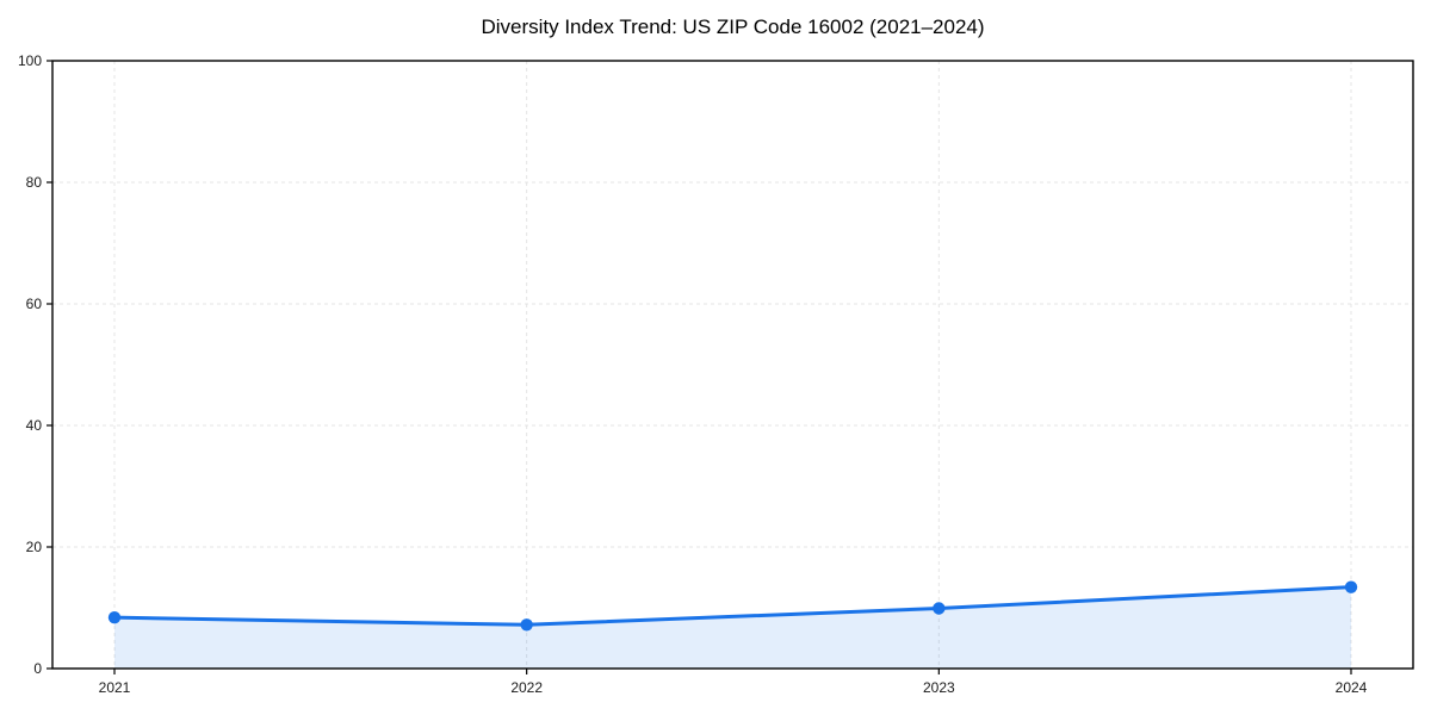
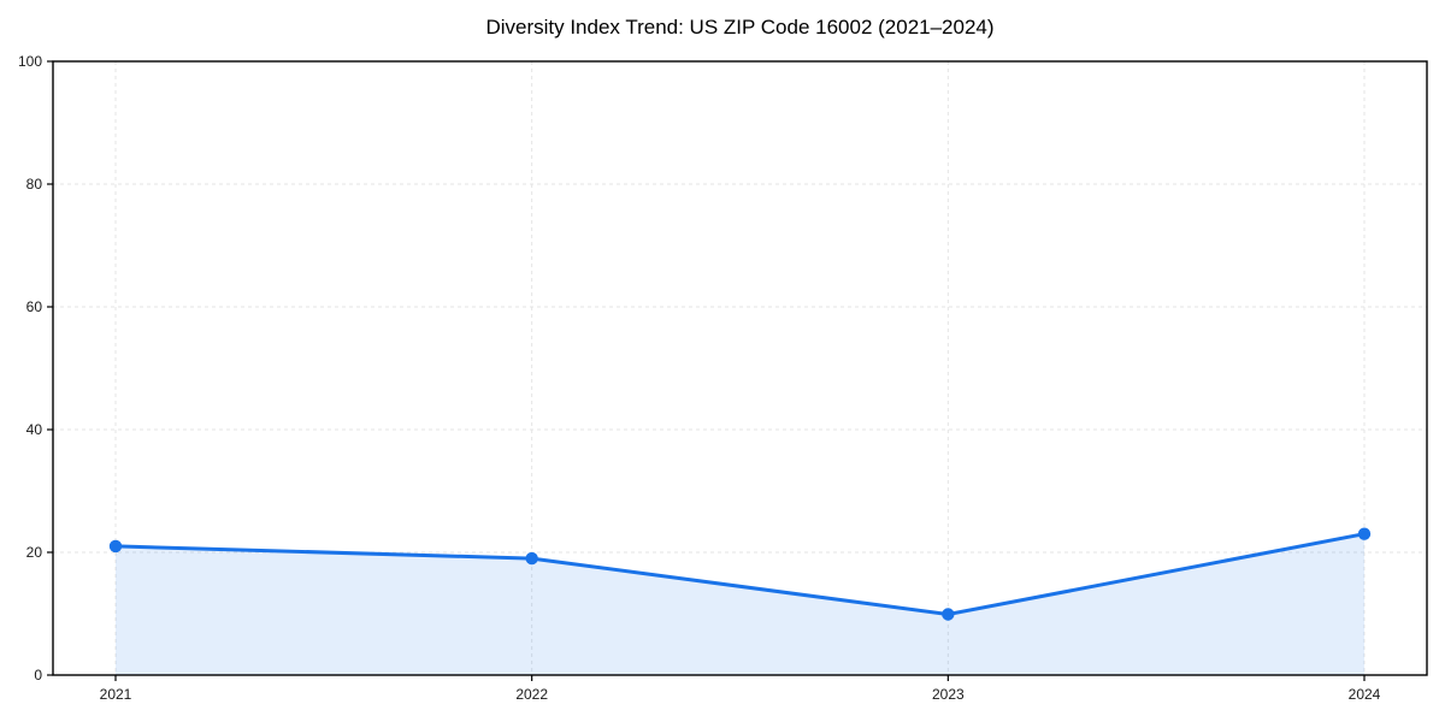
2021: 8 -> 21
2022: 7 -> 19
2024: 13 -> 23
